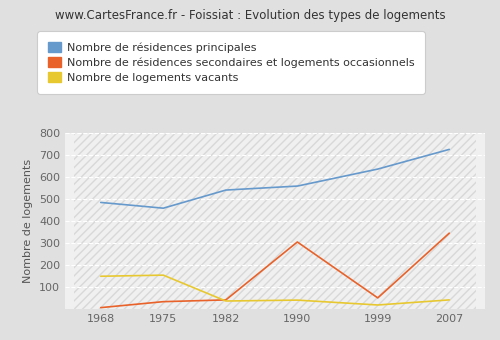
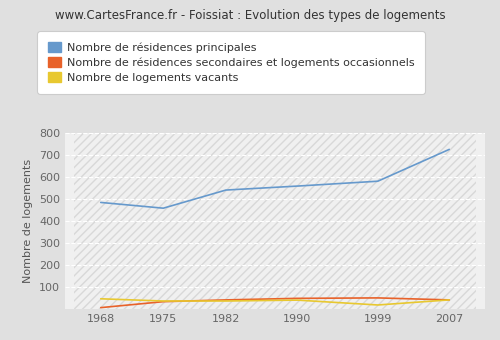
Nombre de logements vacants/1968: 150 -> 48
Nombre de logements vacants/1975: 155 -> 38
Nombre de résidences secondaires et logements occasionnels/1990: 305 -> 50
Nombre de résidences principales/1999: 635 -> 580
Nombre de résidences secondaires et logements occasionnels/2007: 345 -> 43
